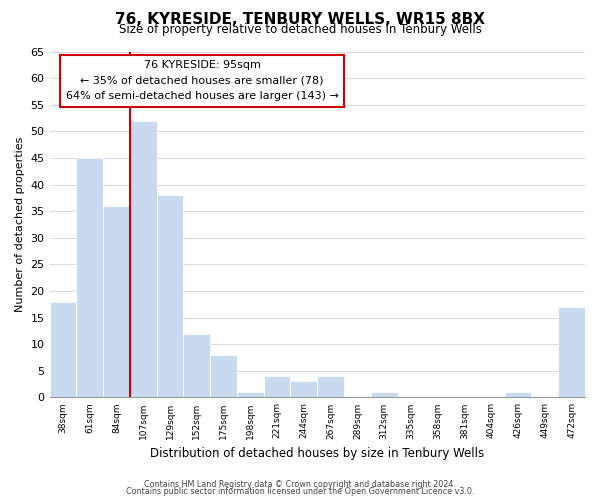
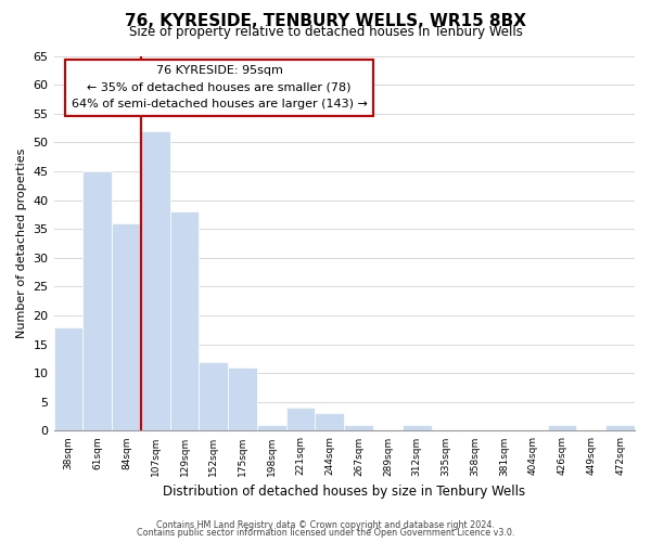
175sqm: 8 -> 11
267sqm: 4 -> 1
472sqm: 17 -> 1
